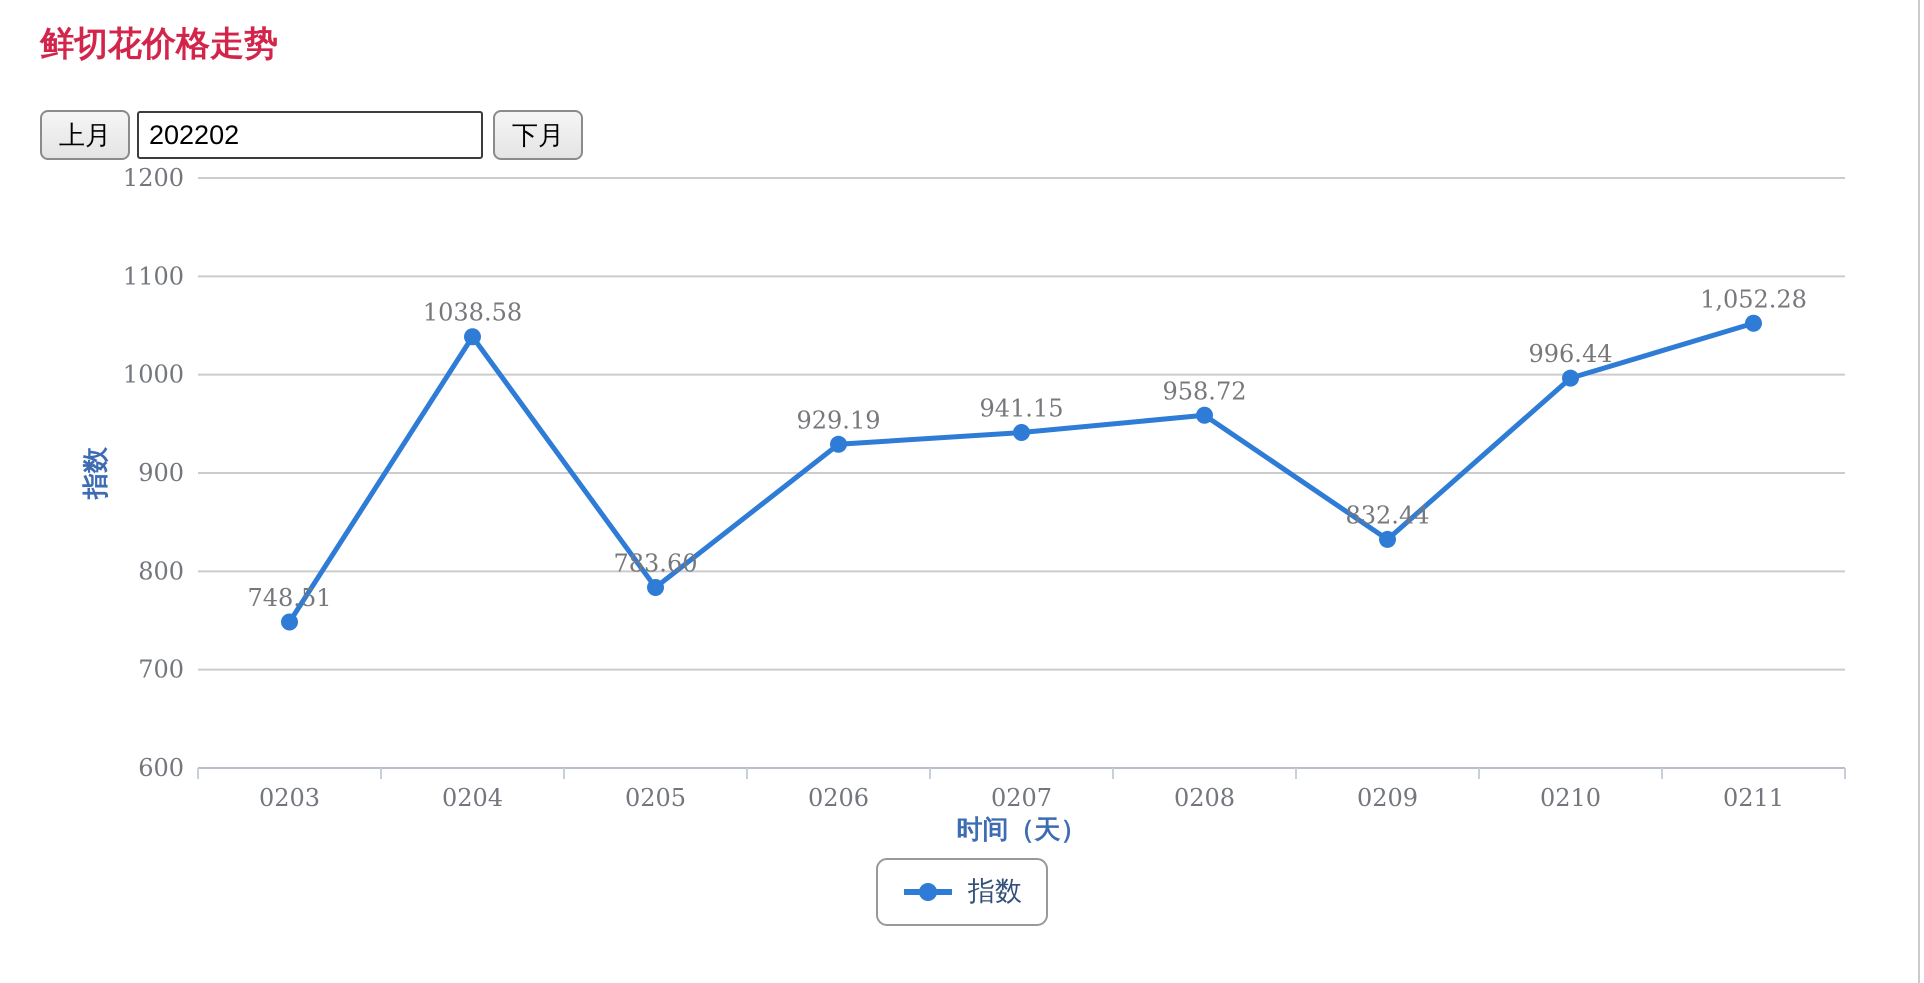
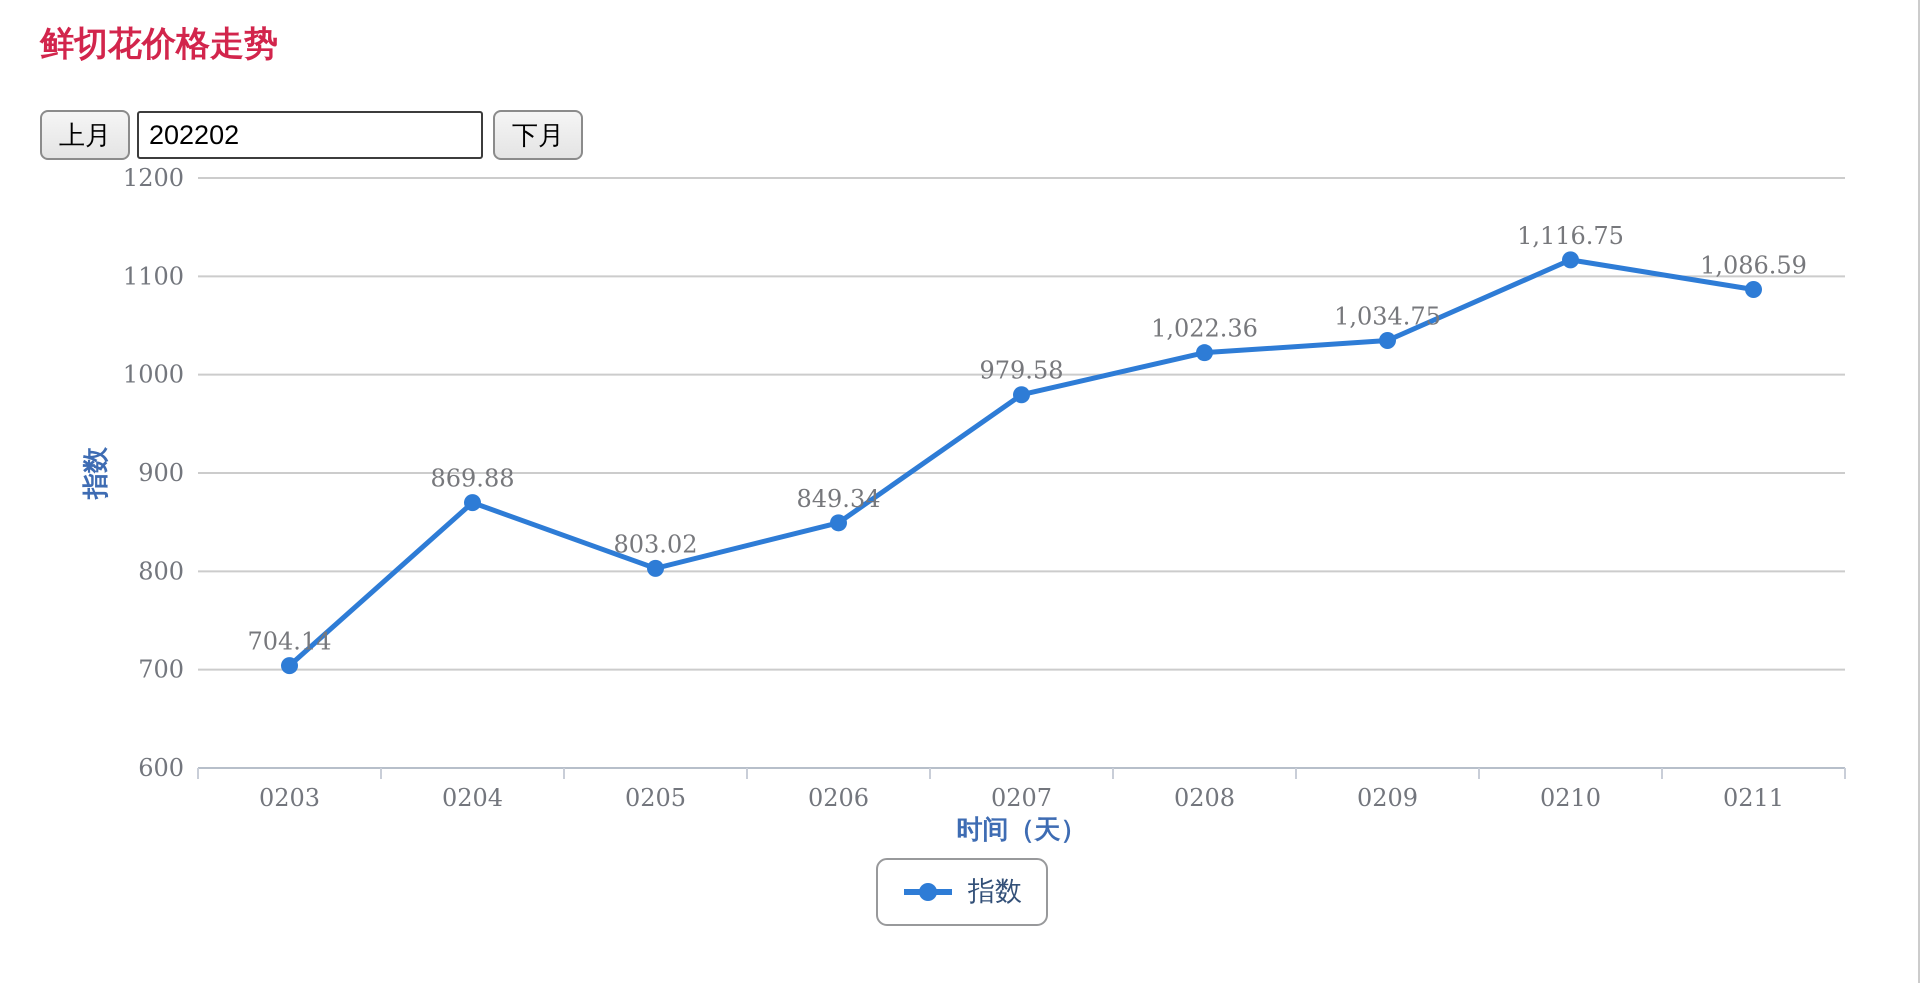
0203: 748.51 -> 704.14
0204: 1038.58 -> 869.88
0205: 783.60 -> 803.02
0206: 929.19 -> 849.34
0207: 941.15 -> 979.58
0208: 958.72 -> 1,022.36
0209: 832.44 -> 1,034.75
0210: 996.44 -> 1,116.75
0211: 1,052.28 -> 1,086.59
